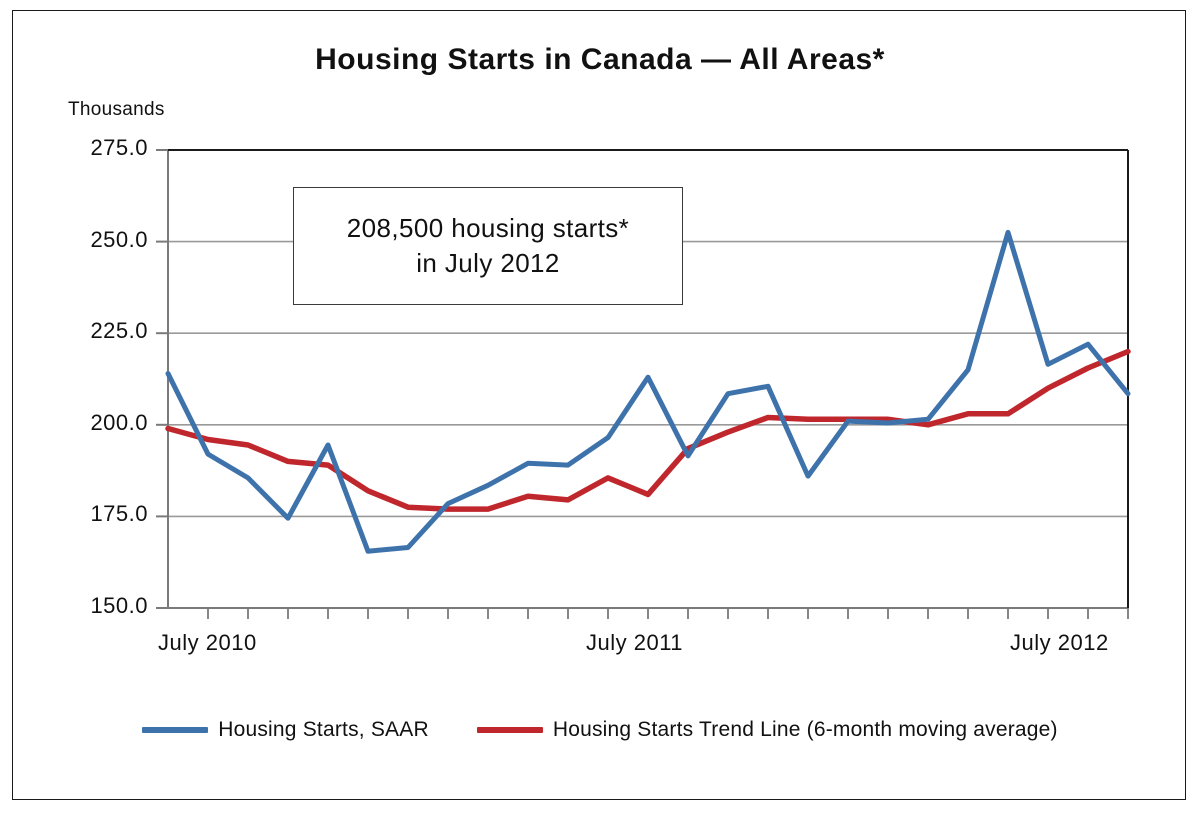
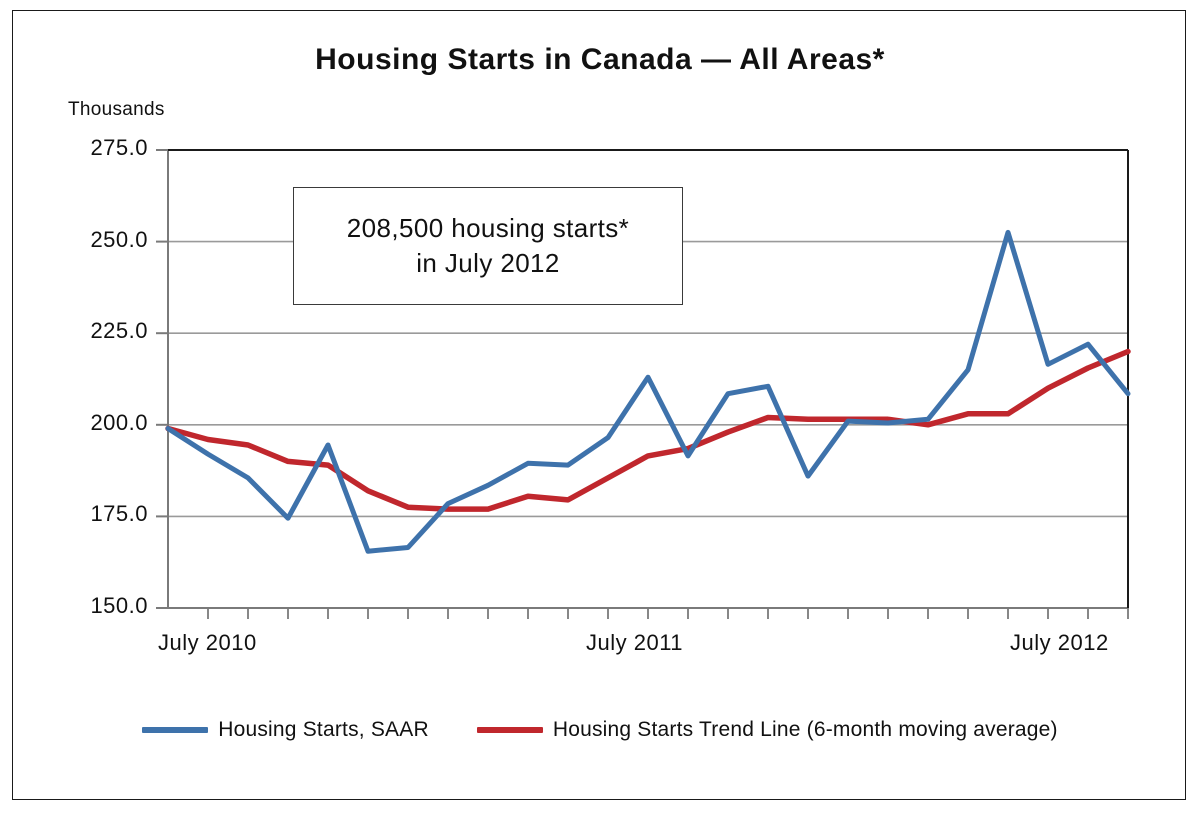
Housing Starts, SAAR/July 2010: 214 -> 199
Housing Starts Trend Line (6-month moving average)/July 2011: 181 -> 192
